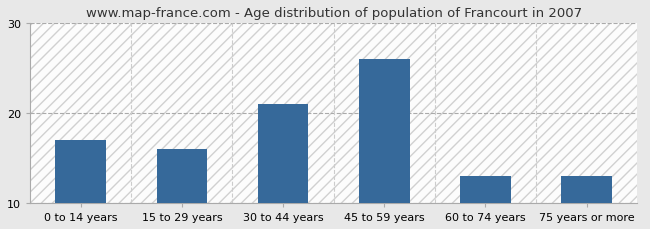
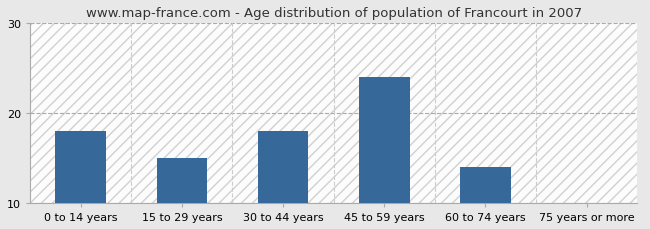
0 to 14 years: 17 -> 18
15 to 29 years: 16 -> 15
30 to 44 years: 21 -> 18
45 to 59 years: 26 -> 24
60 to 74 years: 13 -> 14
75 years or more: 13 -> 10
